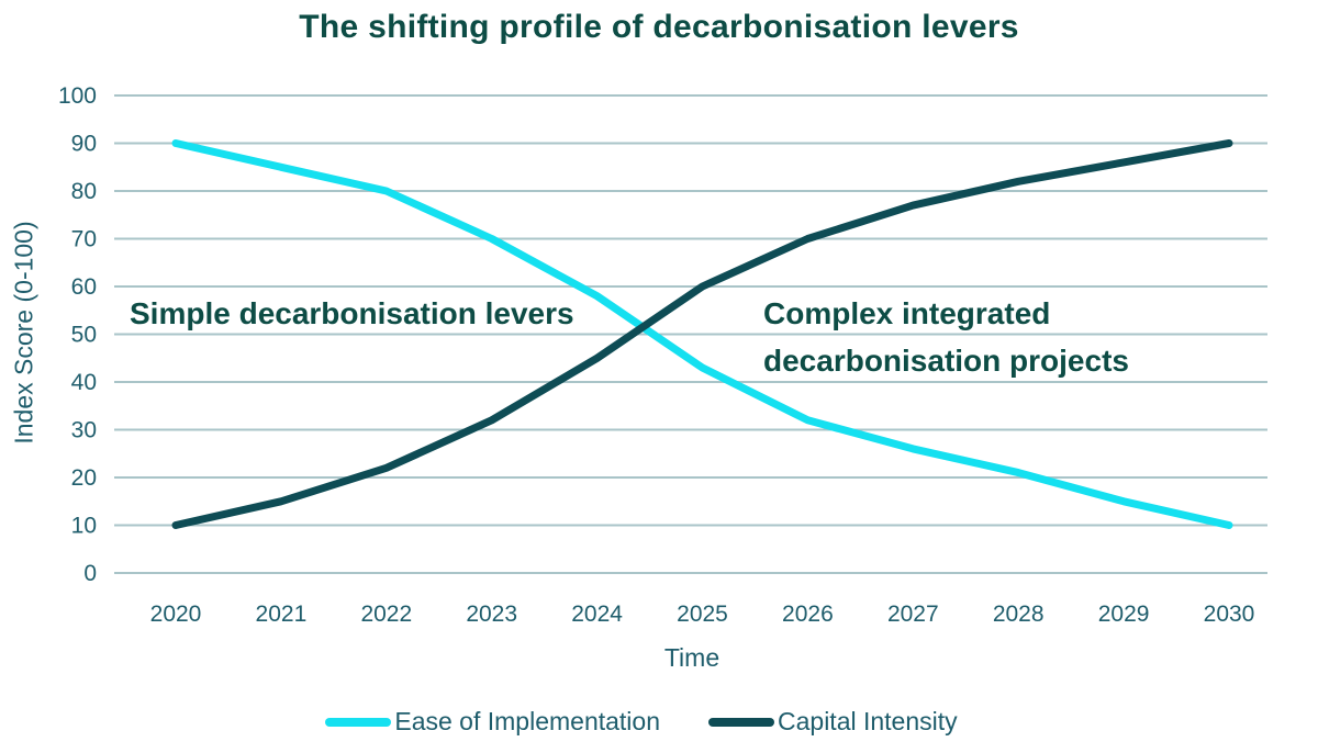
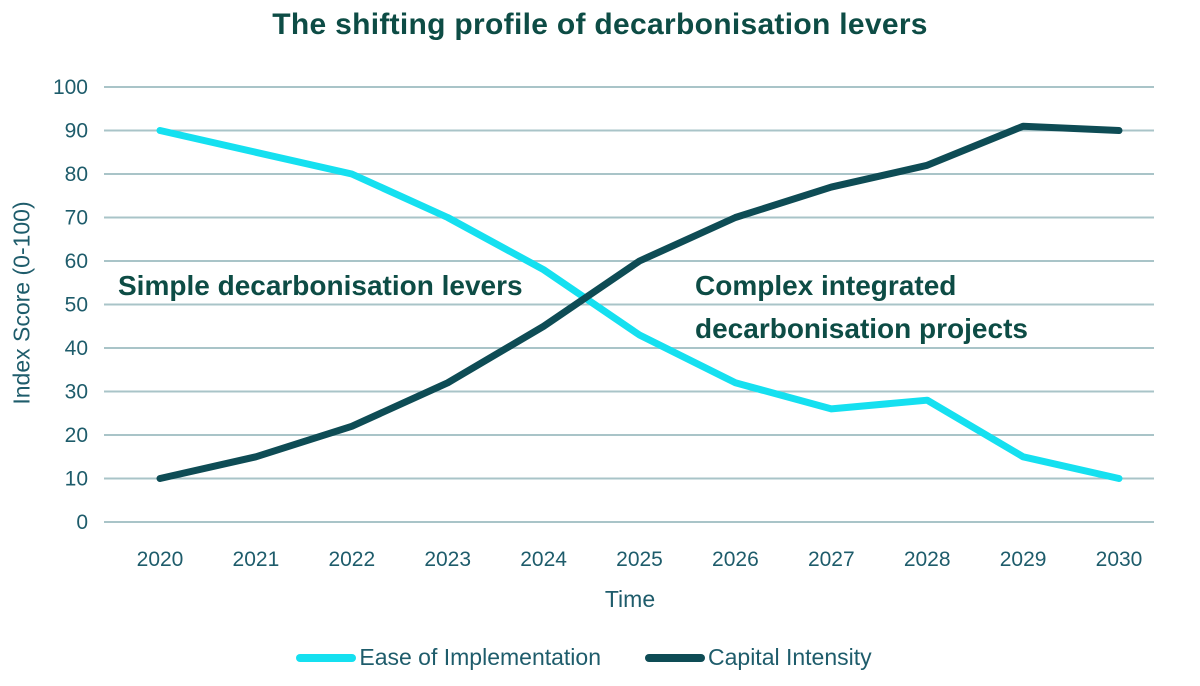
Ease of Implementation/2028: 21 -> 28
Capital Intensity/2029: 86 -> 91
